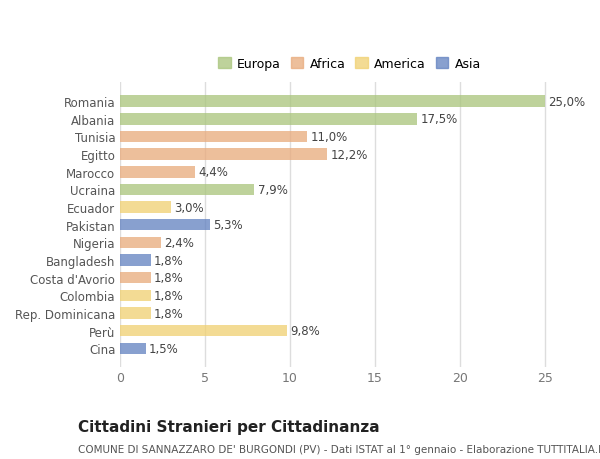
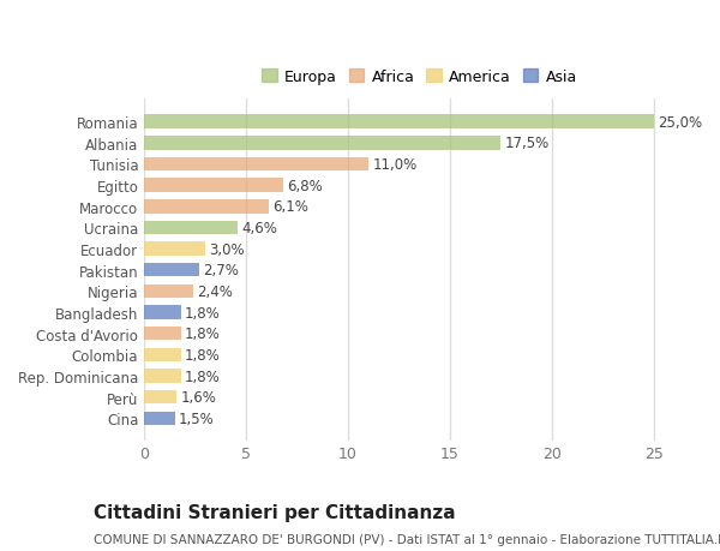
Egitto: 12,2% -> 6,8%
Marocco: 4,4% -> 6,1%
Ucraina: 7,9% -> 4,6%
Pakistan: 5,3% -> 2,7%
Perù: 9,8% -> 1,6%
